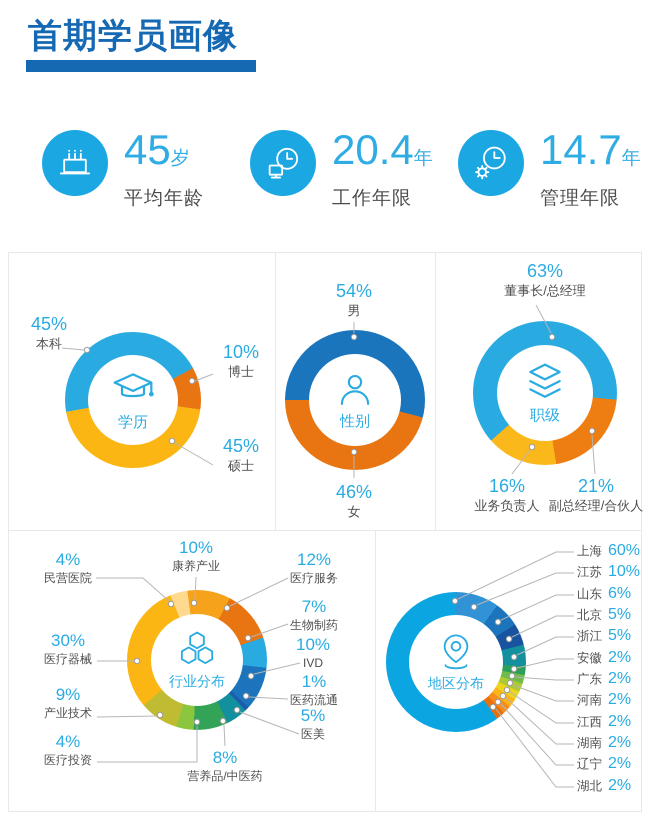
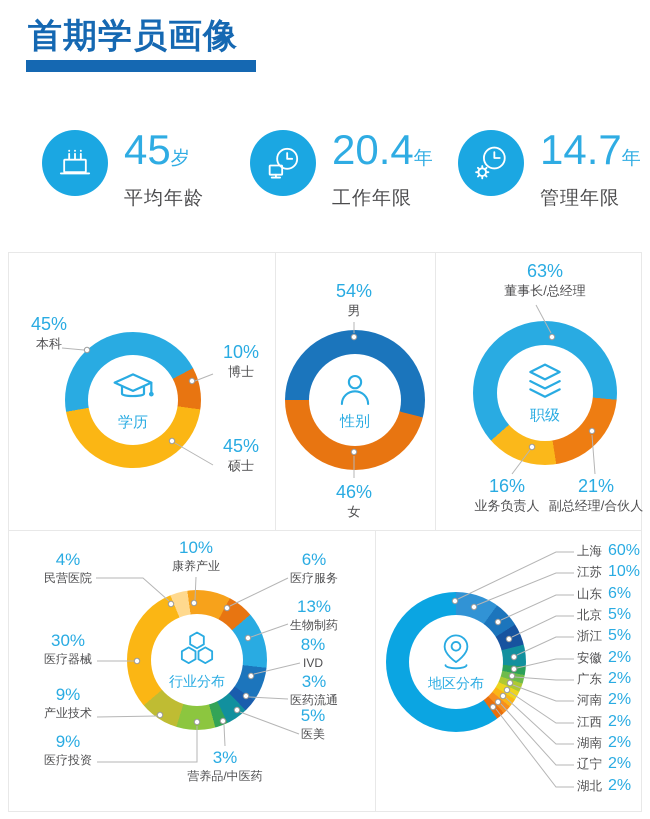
行业分布/医疗服务: 12% -> 6%
行业分布/生物制药: 7% -> 13%
行业分布/IVD: 10% -> 8%
行业分布/医药流通: 1% -> 3%
行业分布/营养品/中医药: 8% -> 3%
行业分布/医疗投资: 4% -> 9%
